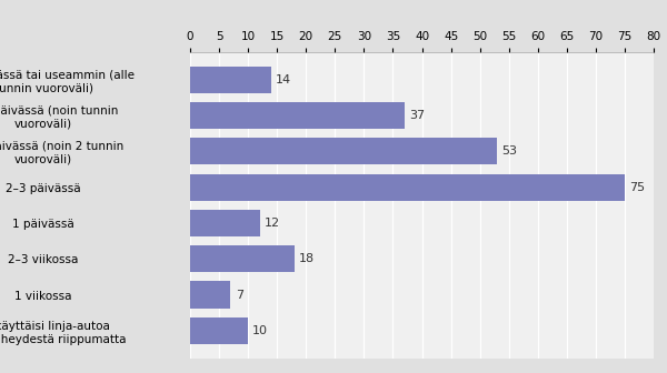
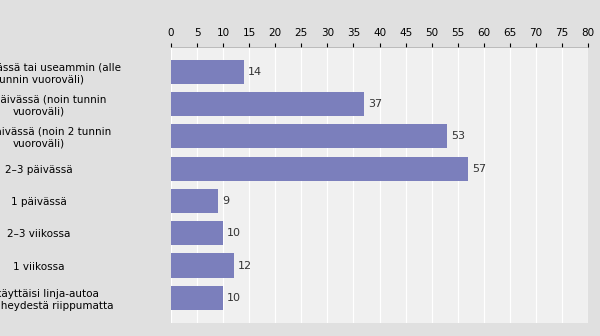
2–3 päivässä: 75 -> 57
1 päivässä: 12 -> 9
2–3 viikossa: 18 -> 10
1 viikossa: 7 -> 12
